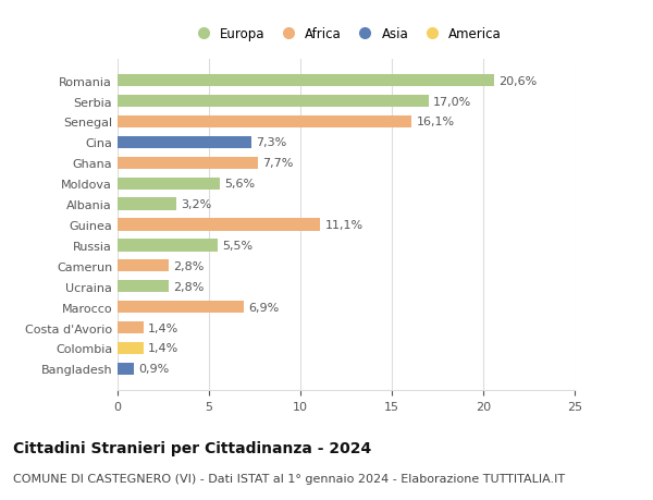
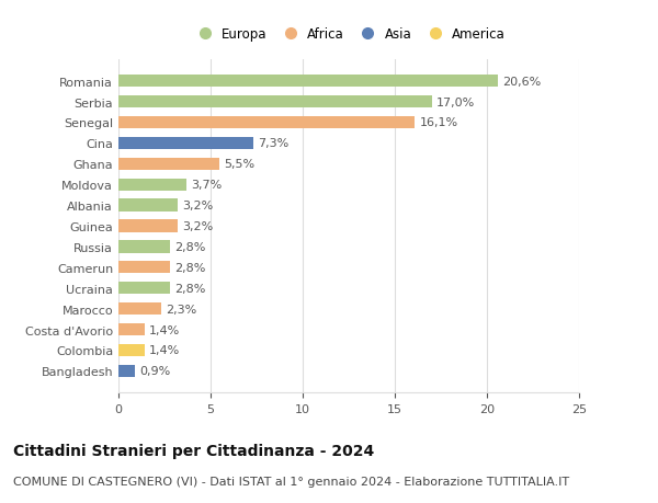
Ghana: 7,7% -> 5,5%
Moldova: 5,6% -> 3,7%
Guinea: 11,1% -> 3,2%
Russia: 5,5% -> 2,8%
Marocco: 6,9% -> 2,3%
